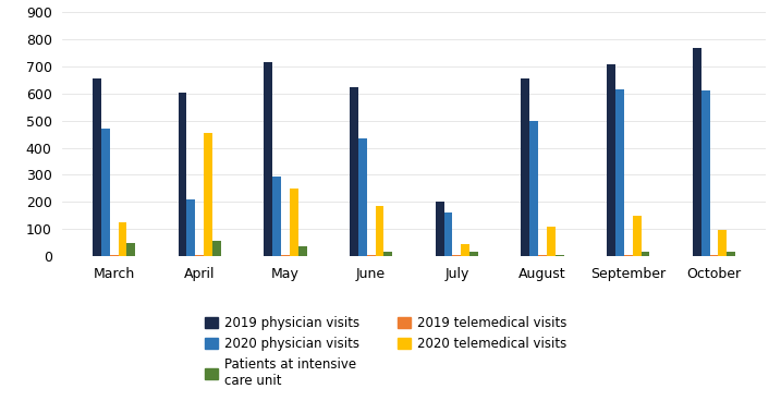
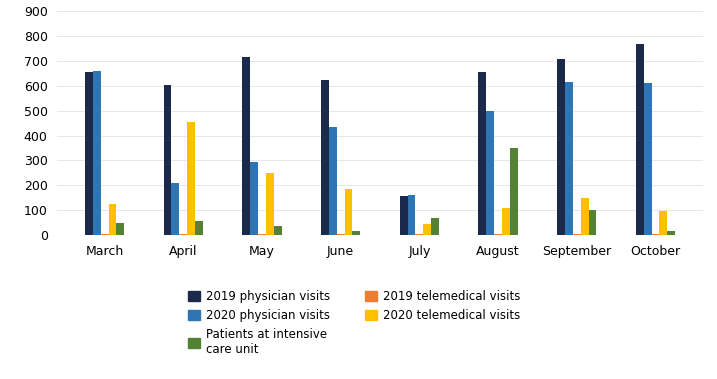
2020 physician visits/March: 470 -> 660
2019 physician visits/July: 200 -> 155
Patients at intensive care unit/July: 18 -> 70
Patients at intensive care unit/August: 5 -> 350
Patients at intensive care unit/September: 18 -> 100
